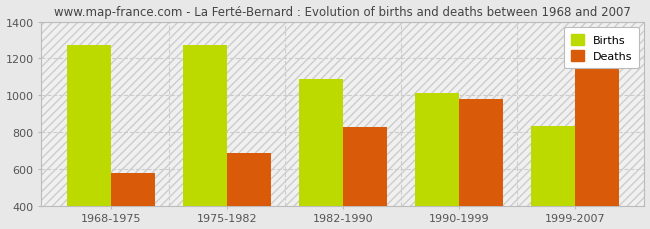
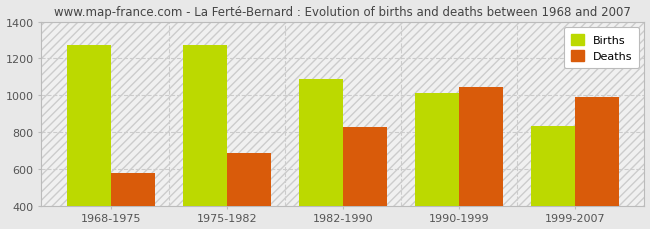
Deaths/1990-1999: 980 -> 1040
Deaths/1999-2007: 1150 -> 990
